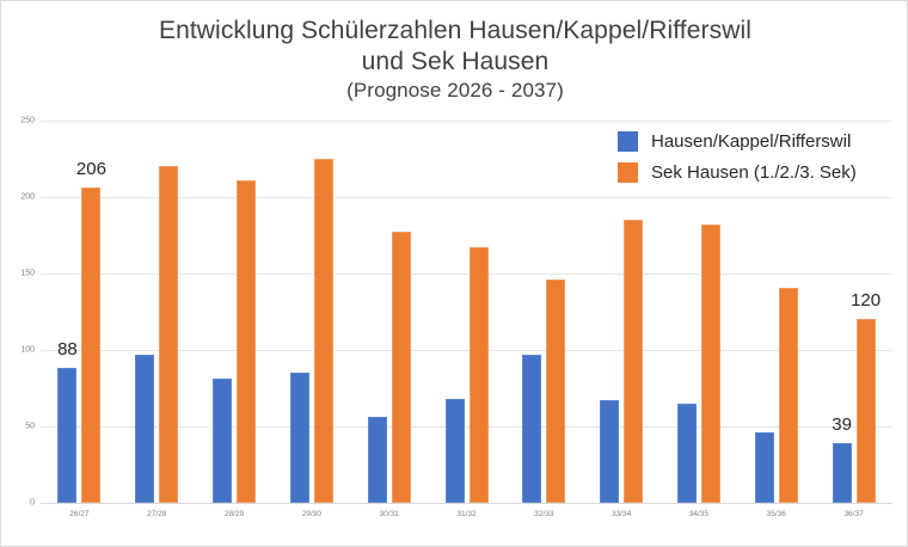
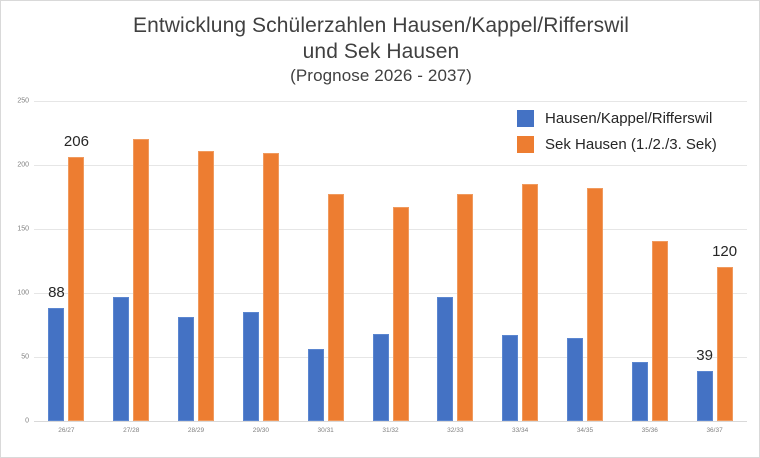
Sek Hausen (1./2./3. Sek)/29/30: 225 -> 209
Sek Hausen (1./2./3. Sek)/32/33: 146 -> 177
